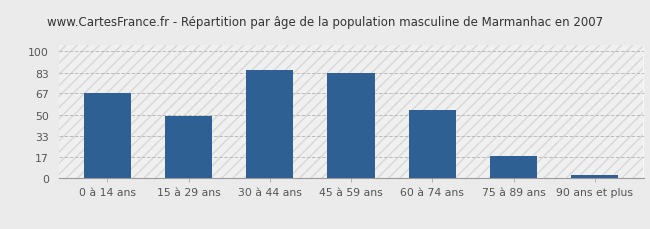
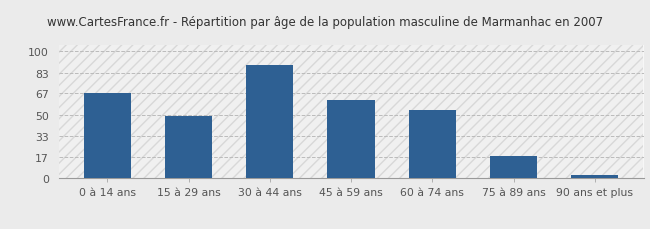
30 à 44 ans: 85 -> 89
45 à 59 ans: 83 -> 62
